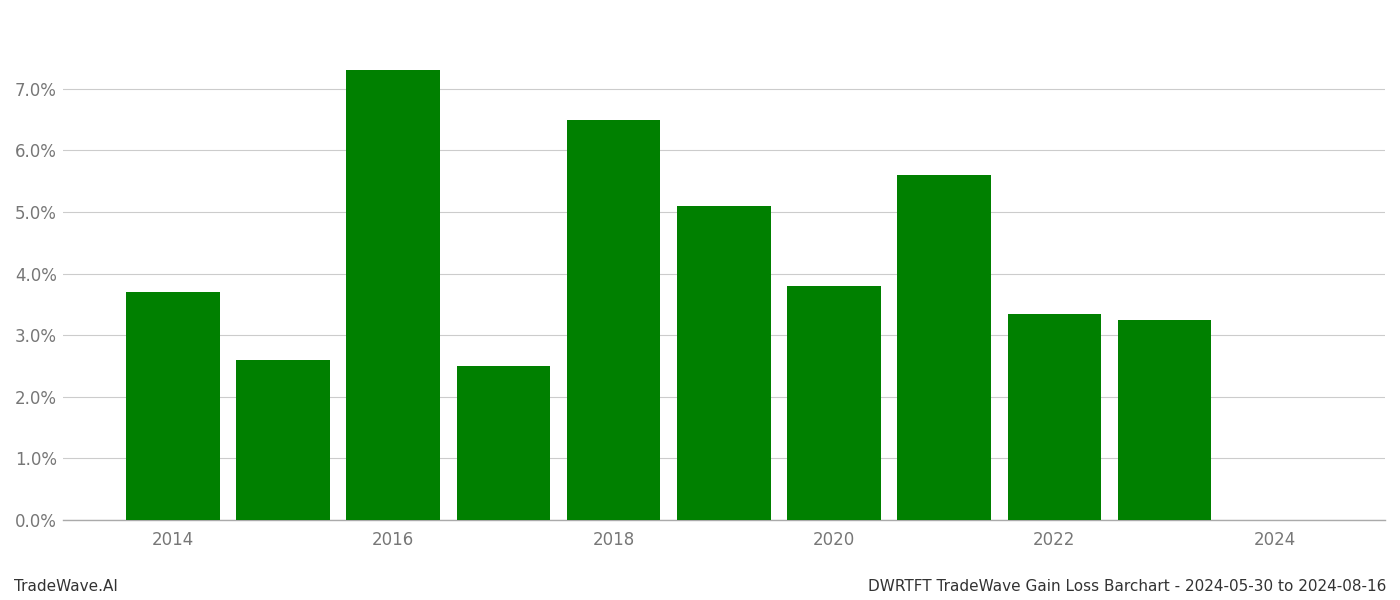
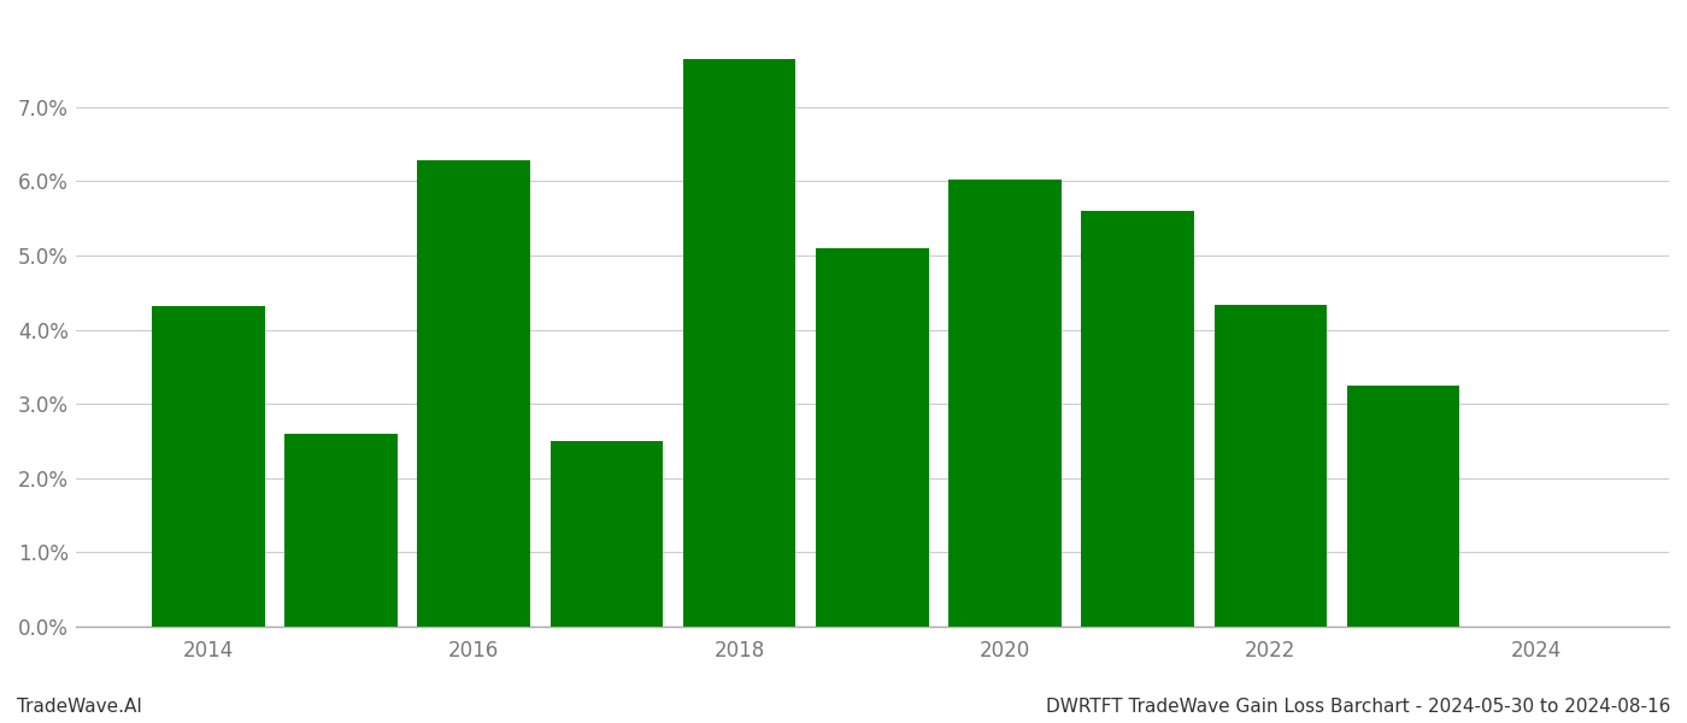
2014: 3.70% -> 4.32%
2016: 7.30% -> 6.28%
2018: 6.50% -> 7.64%
2020: 3.80% -> 6.02%
2022: 3.35% -> 4.34%
